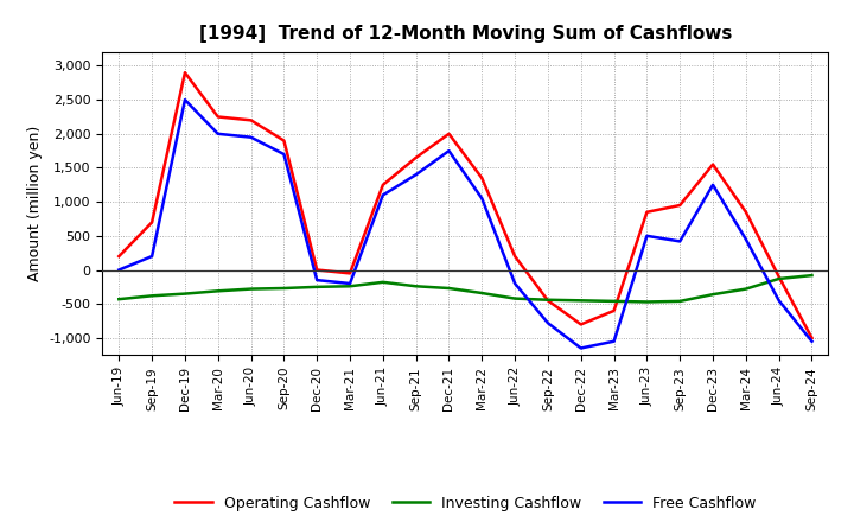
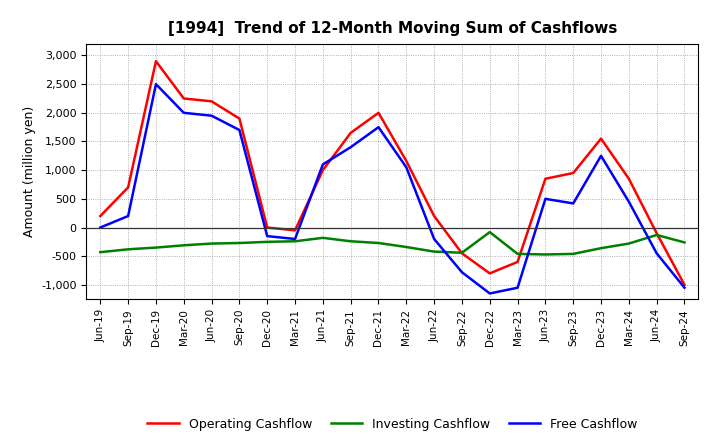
Operating Cashflow/Jun-21: 1,250 -> 1,000
Operating Cashflow/Mar-22: 1,350 -> 1,160
Investing Cashflow/Dec-22: -450 -> -80
Investing Cashflow/Sep-24: -80 -> -260
